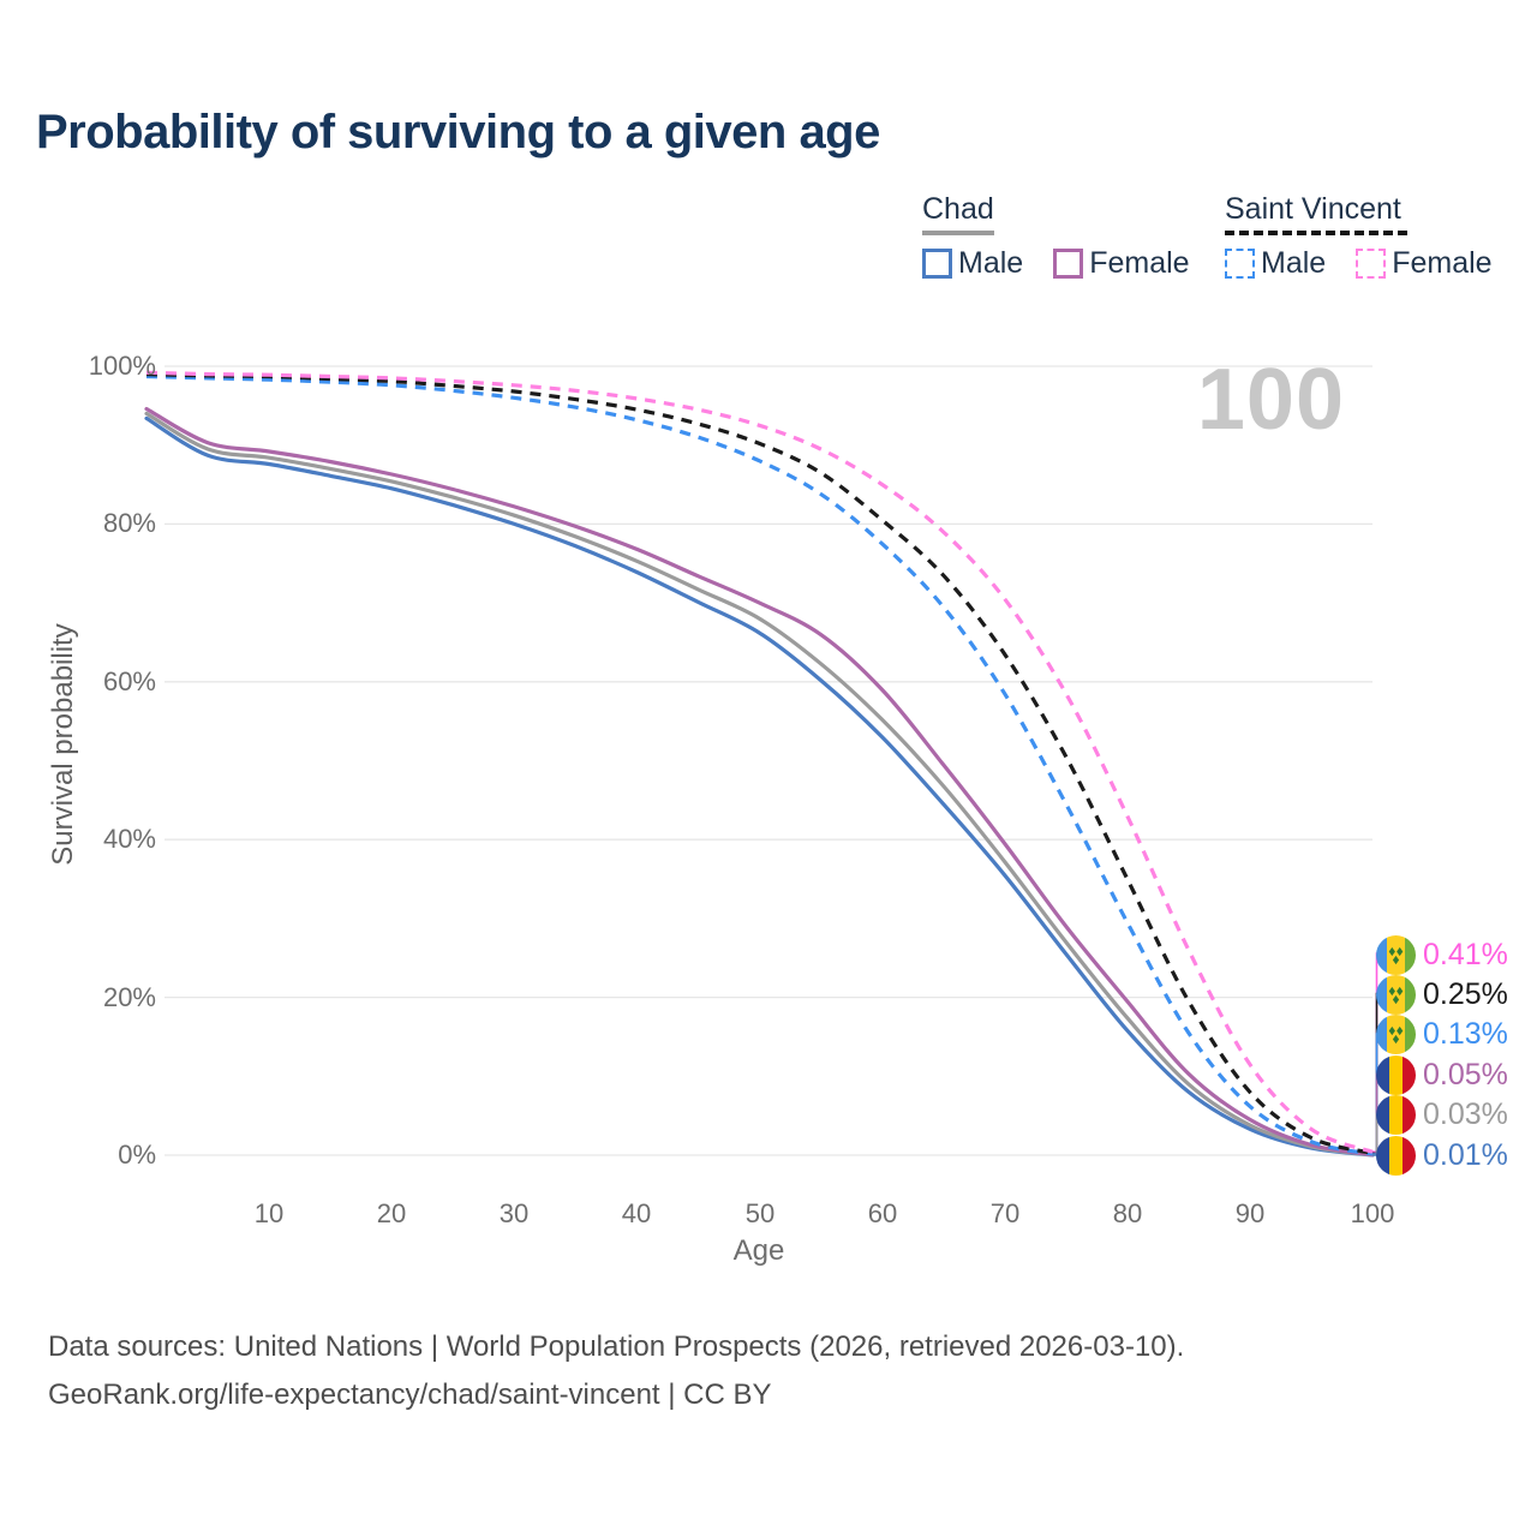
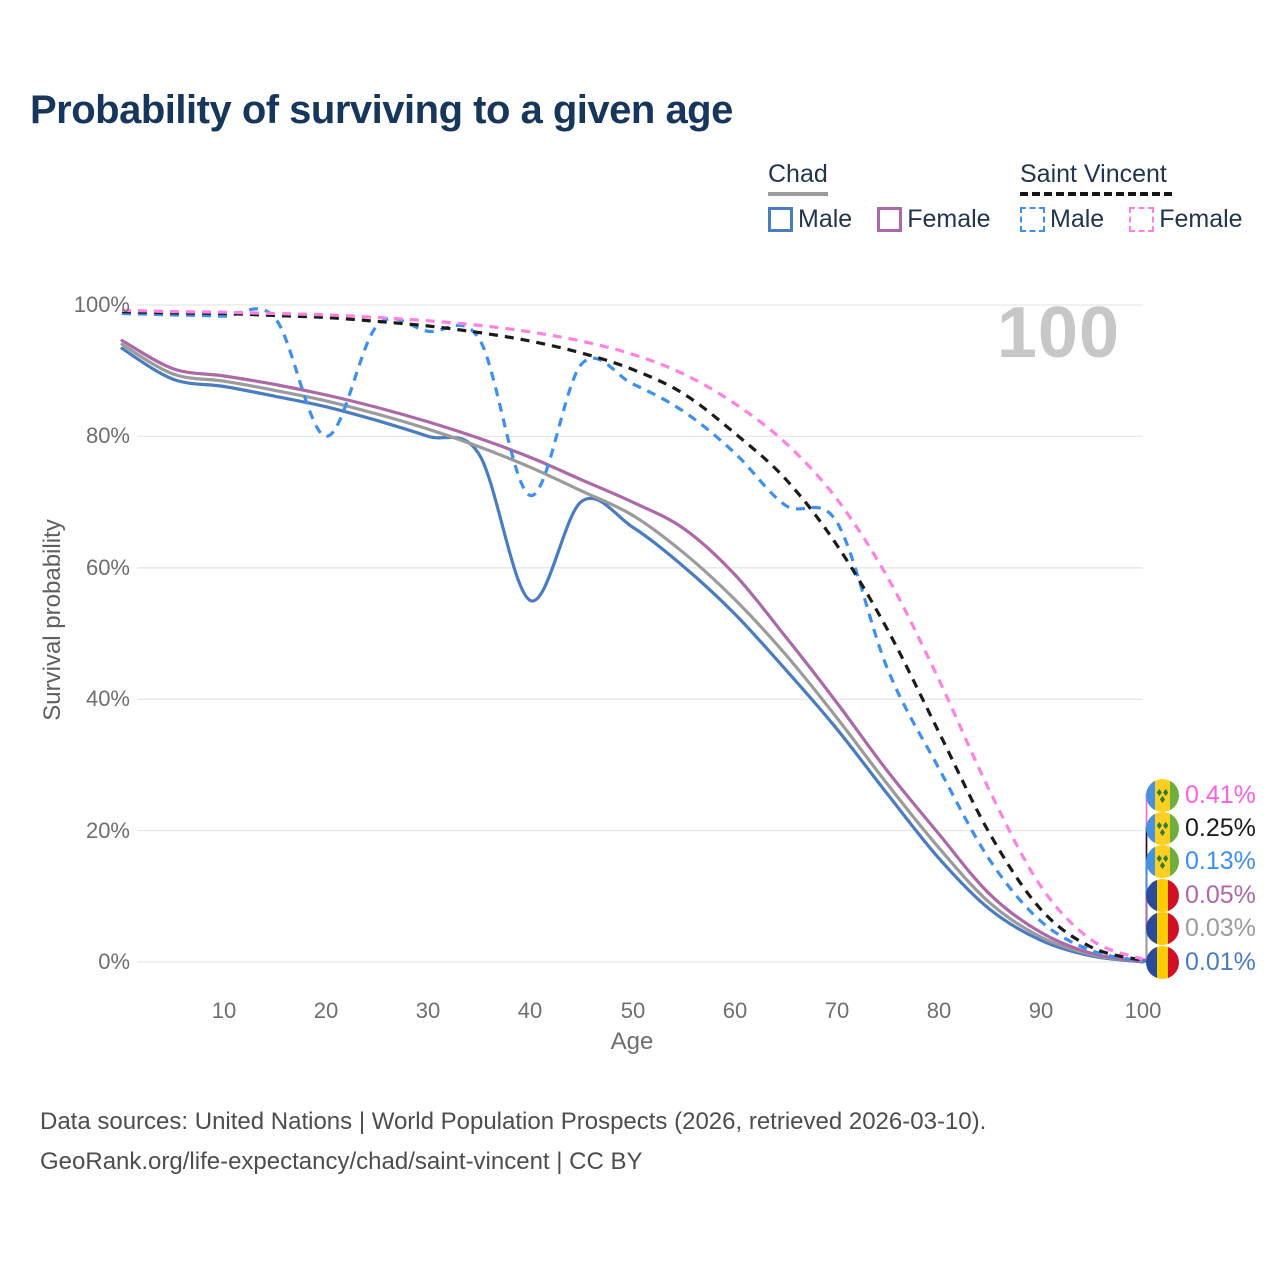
Saint Vincent Male/20: 98% -> 80%
Chad Male/40: 74% -> 55%
Saint Vincent Male/40: 93% -> 71%
Saint Vincent Male/70: 58% -> 67%
